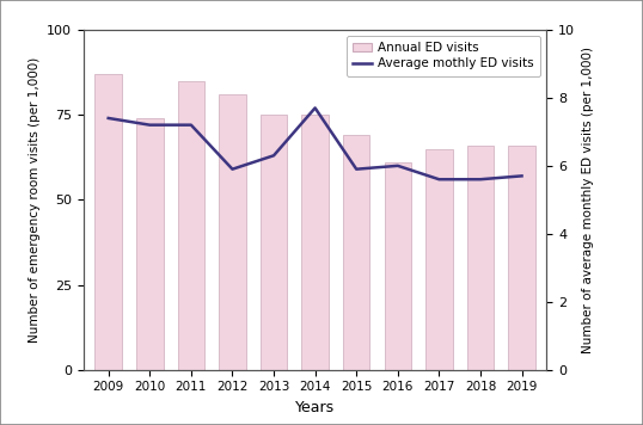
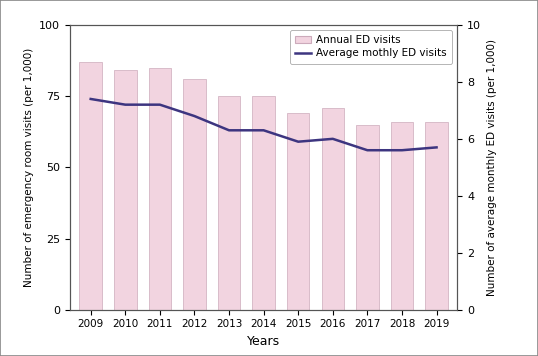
Annual ED visits/2010: 74 -> 84
Average mothly ED visits/2012: 5.9 -> 6.8
Average mothly ED visits/2014: 7.7 -> 6.3
Annual ED visits/2016: 61 -> 71
